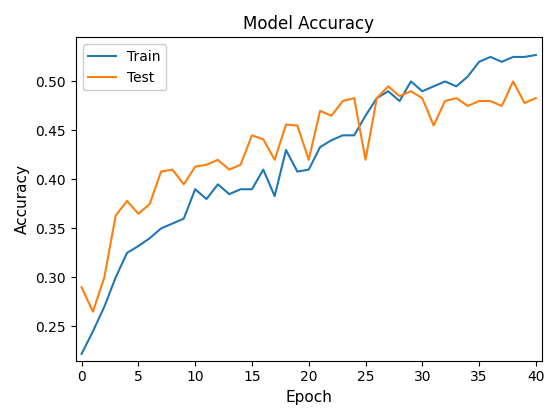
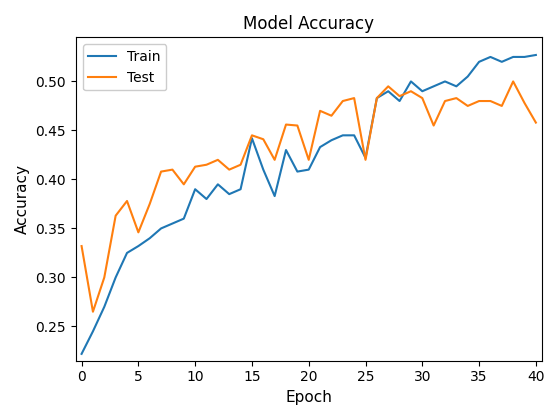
Test/0: 0.290 -> 0.332
Test/5: 0.365 -> 0.346
Train/15: 0.390 -> 0.442
Train/25: 0.465 -> 0.422
Test/40: 0.483 -> 0.458
